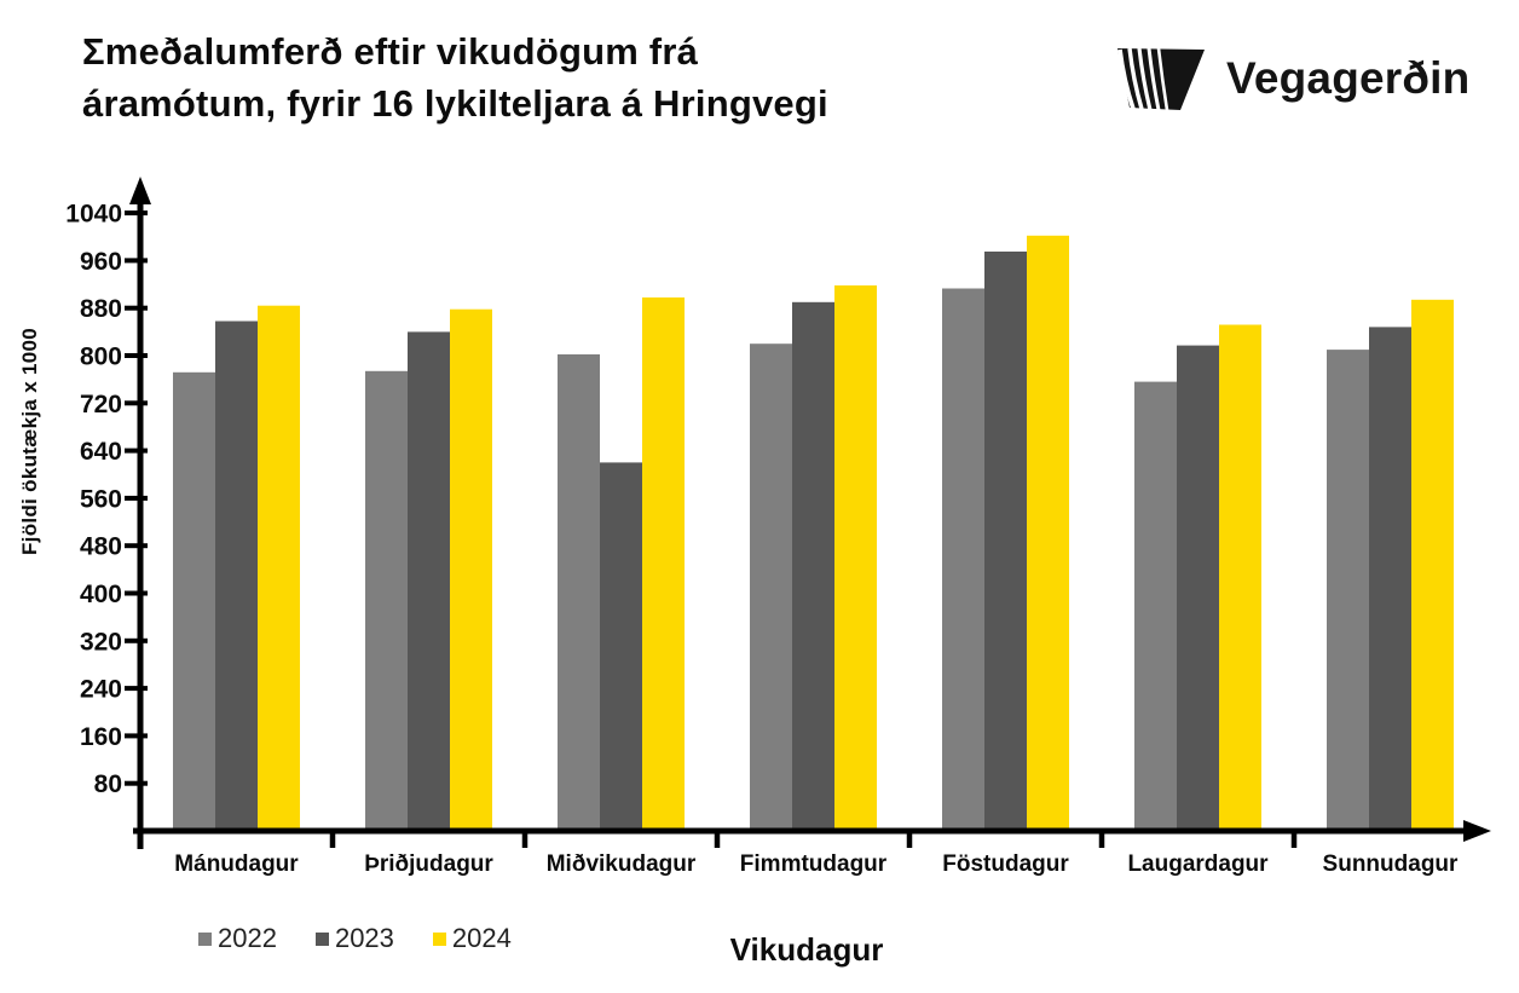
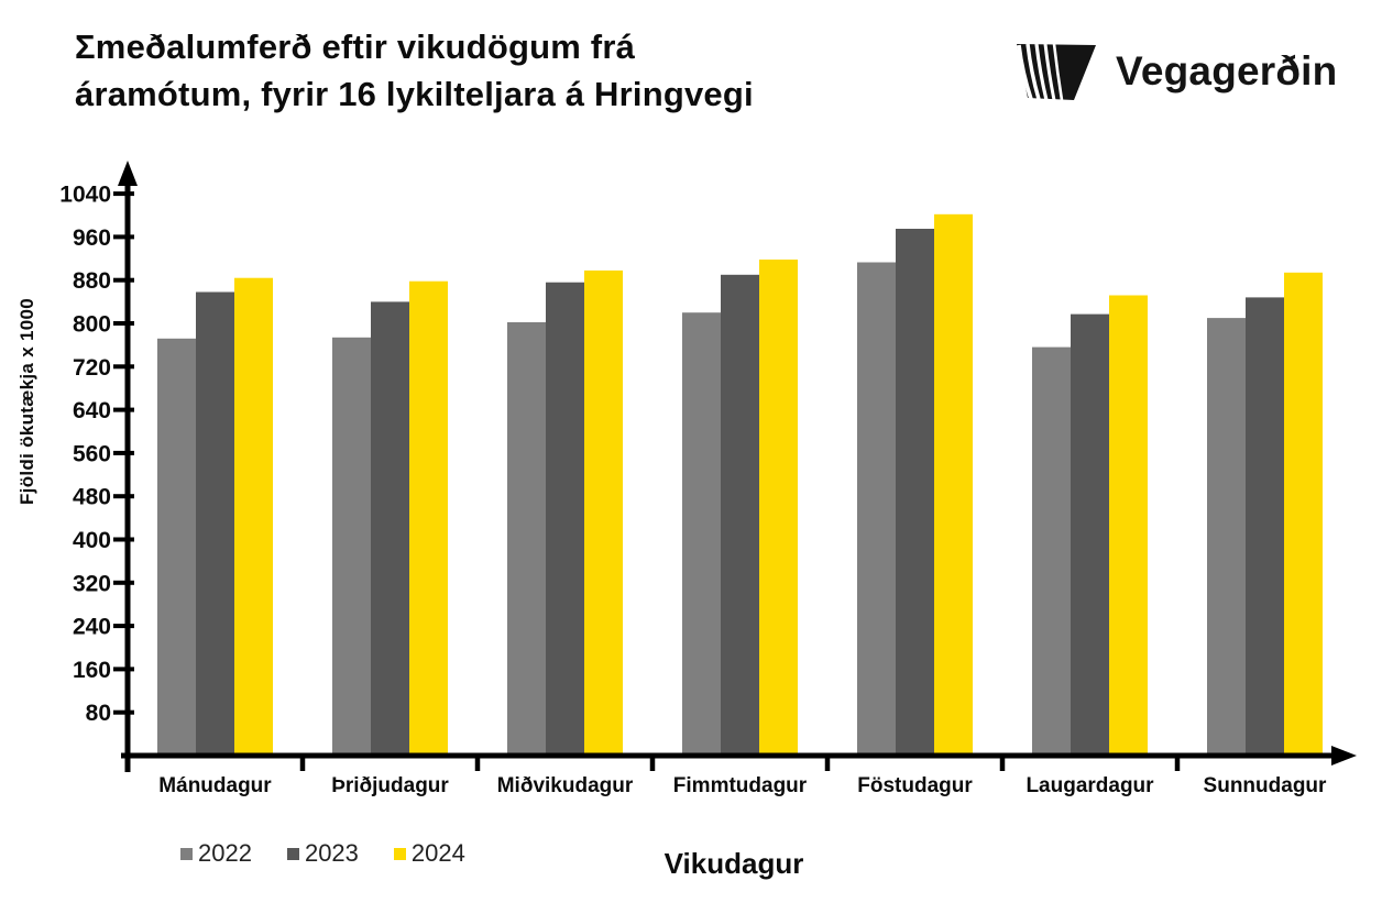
2023/Miðvikudagur: 620 -> 880
